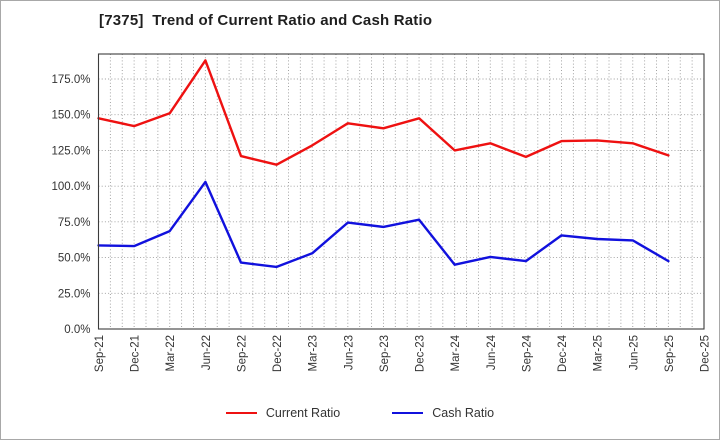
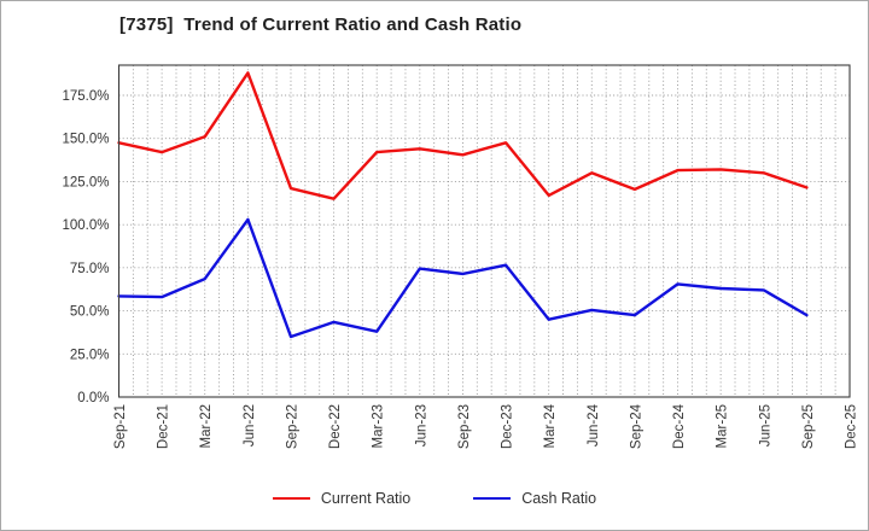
Cash Ratio/Sep-22: 46% -> 35%
Current Ratio/Mar-23: 128% -> 142%
Cash Ratio/Mar-23: 53% -> 38%
Current Ratio/Mar-24: 125% -> 117%
